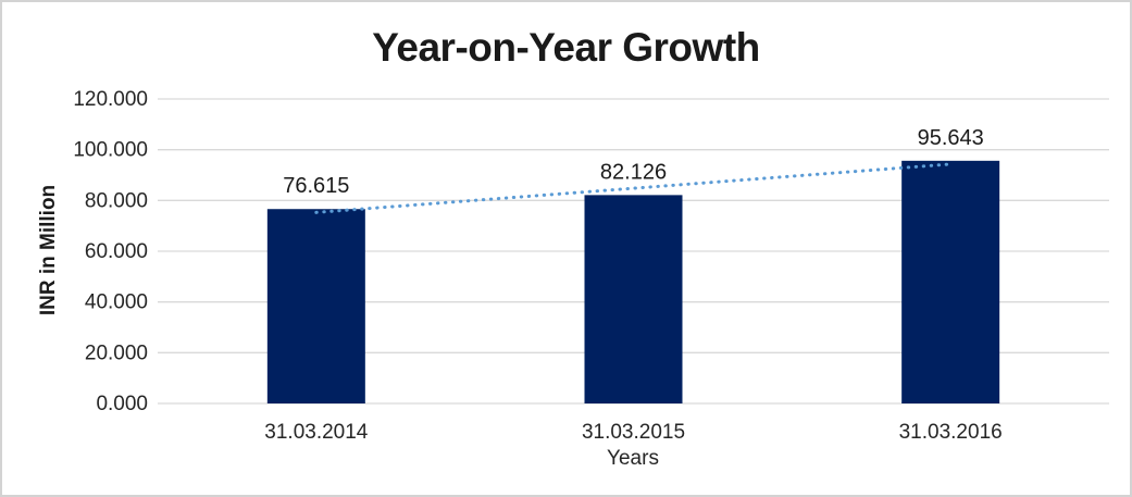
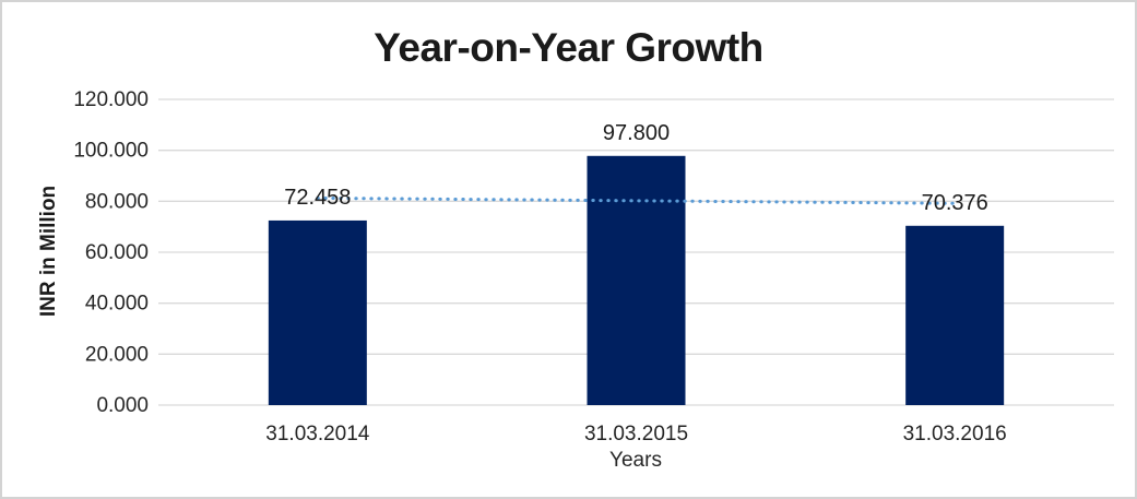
31.03.2014: 76.615 -> 72.458
31.03.2015: 82.126 -> 97.800
31.03.2016: 95.643 -> 70.376
